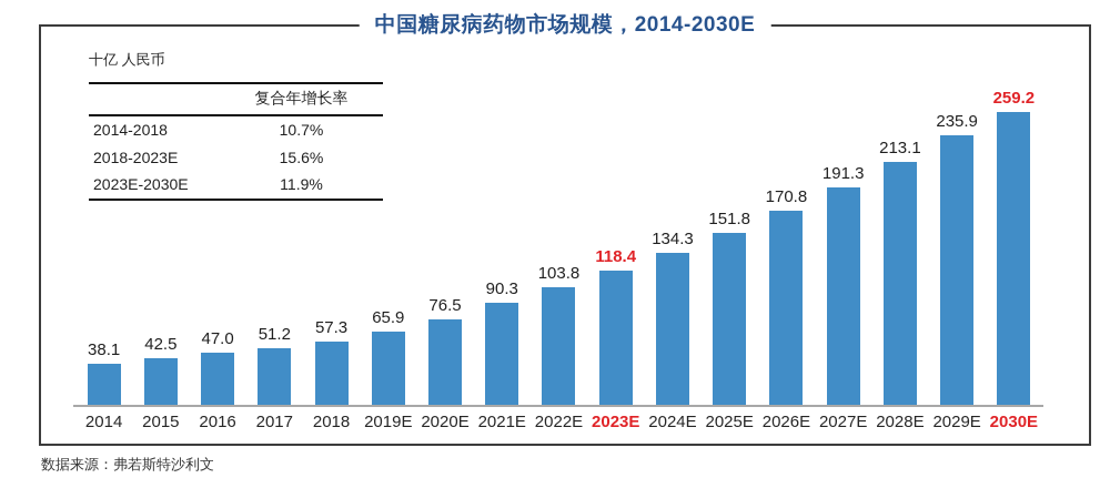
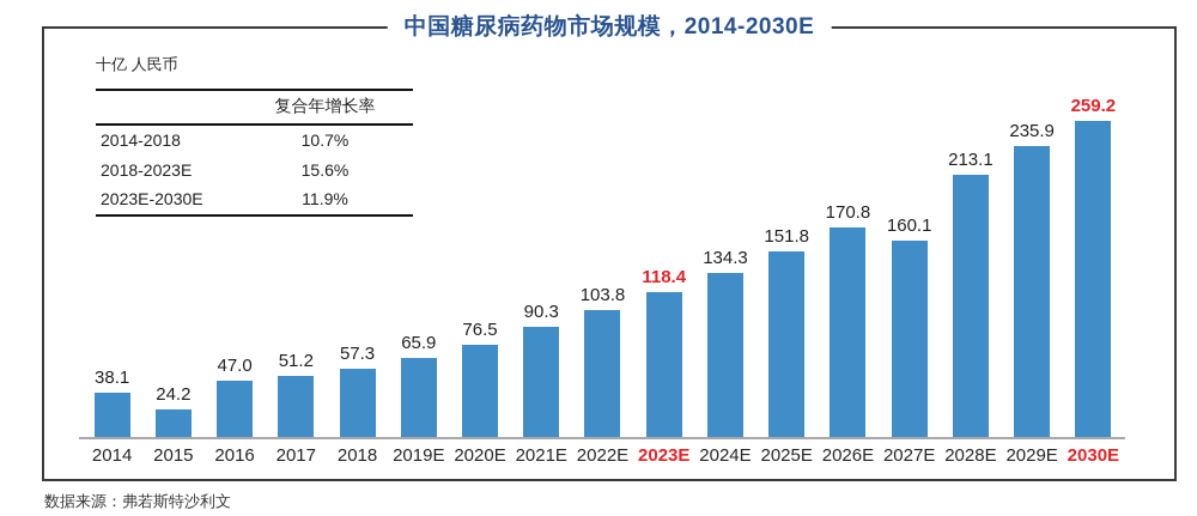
2015: 42.5 -> 24.2
2027E: 191.3 -> 160.1
